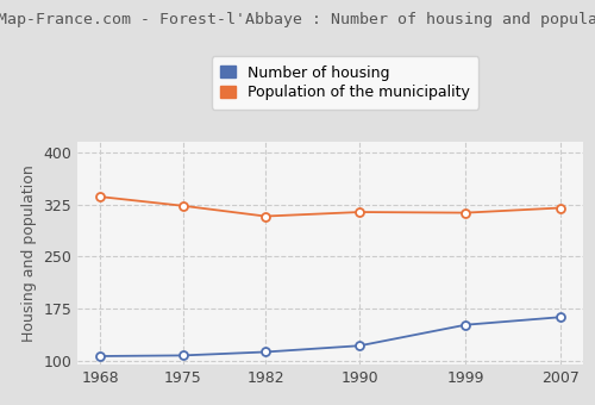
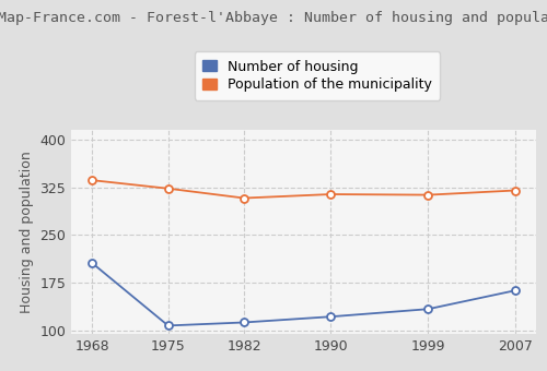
Number of housing/1968: 107 -> 206
Number of housing/1999: 152 -> 134
